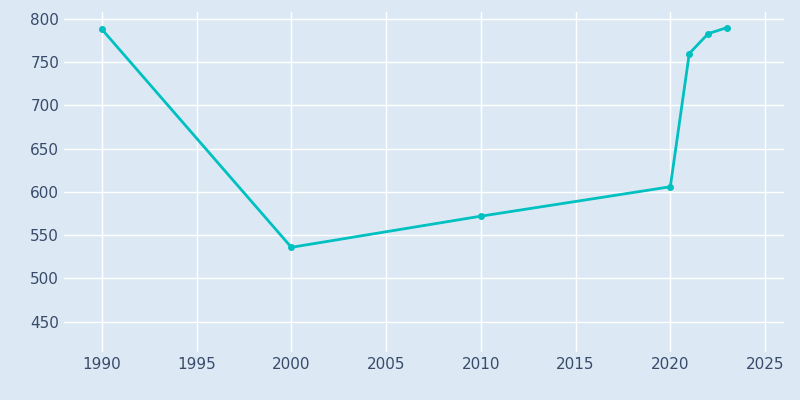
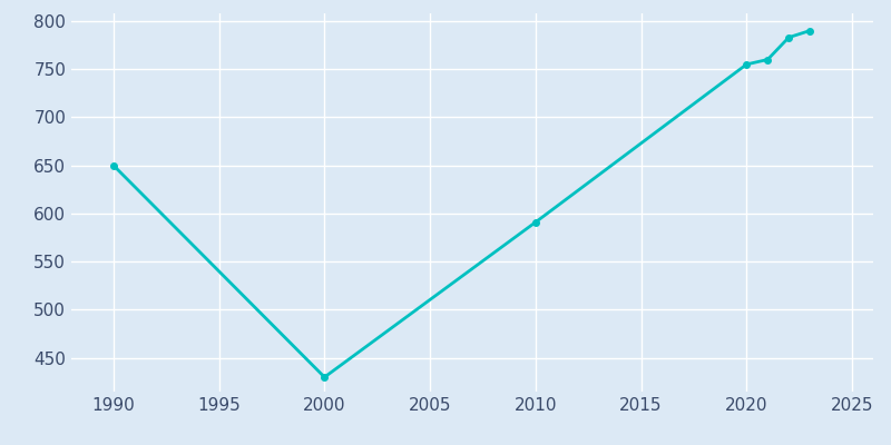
1990: 788 -> 650
2000: 536 -> 430
2010: 572 -> 591
2020: 606 -> 755
